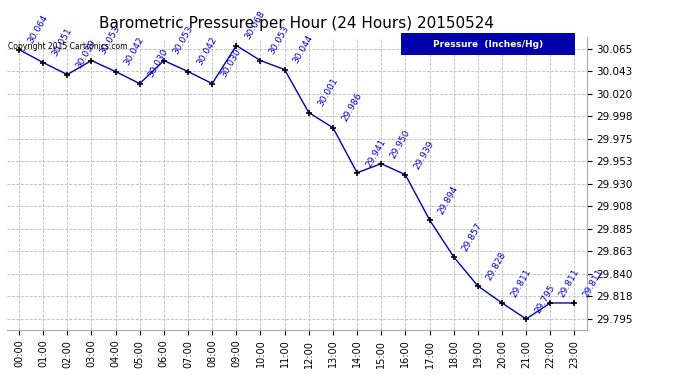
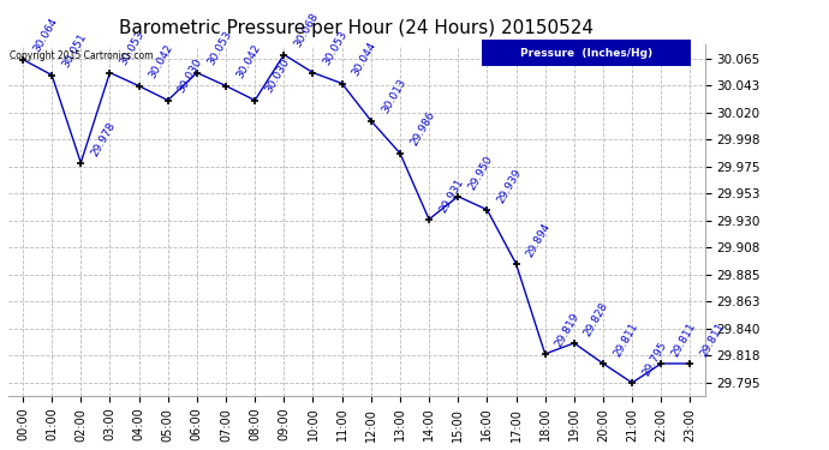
02:00: 30.039 -> 29.978
12:00: 30.001 -> 30.013
14:00: 29.941 -> 29.931
18:00: 29.857 -> 29.819
